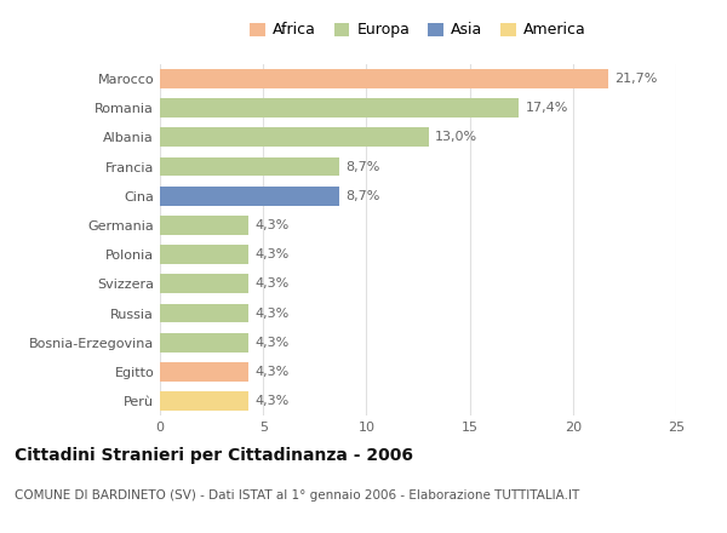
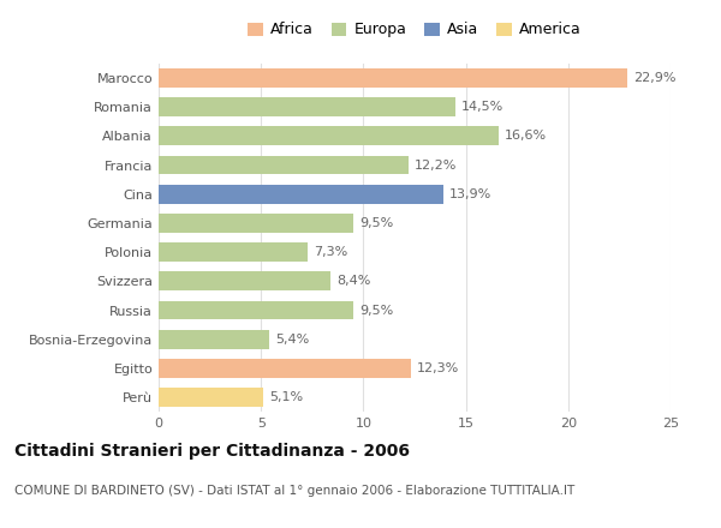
Marocco: 21,7% -> 22,9%
Romania: 17,4% -> 14,5%
Albania: 13,0% -> 16,6%
Francia: 8,7% -> 12,2%
Cina: 8,7% -> 13,9%
Germania: 4,3% -> 9,5%
Polonia: 4,3% -> 7,3%
Svizzera: 4,3% -> 8,4%
Russia: 4,3% -> 9,5%
Bosnia-Erzegovina: 4,3% -> 5,4%
Egitto: 4,3% -> 12,3%
Perù: 4,3% -> 5,1%
